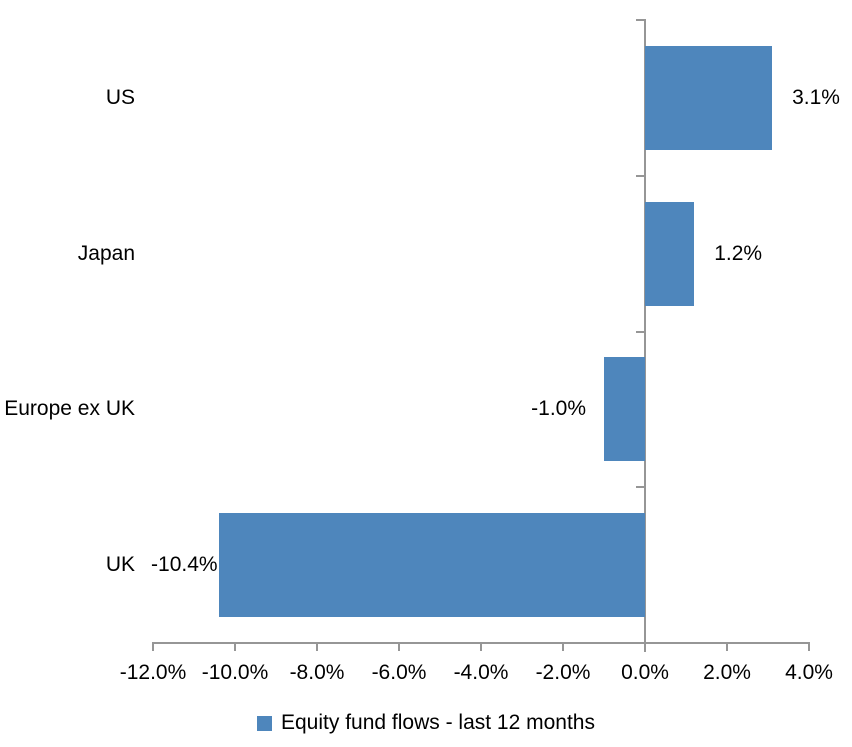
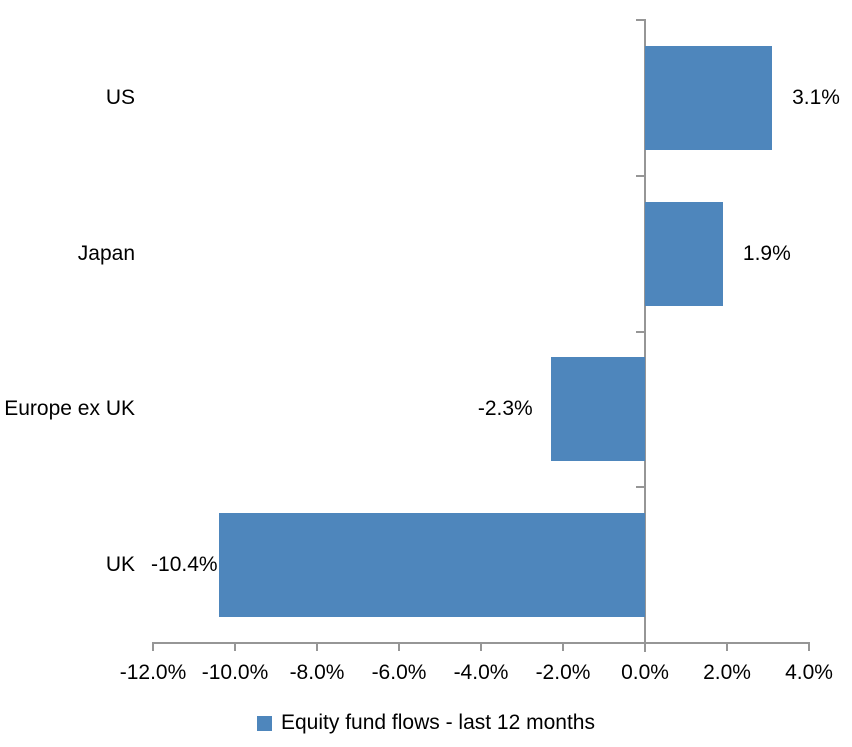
Japan: 1.2% -> 1.9%
Europe ex UK: -1.0% -> -2.3%
